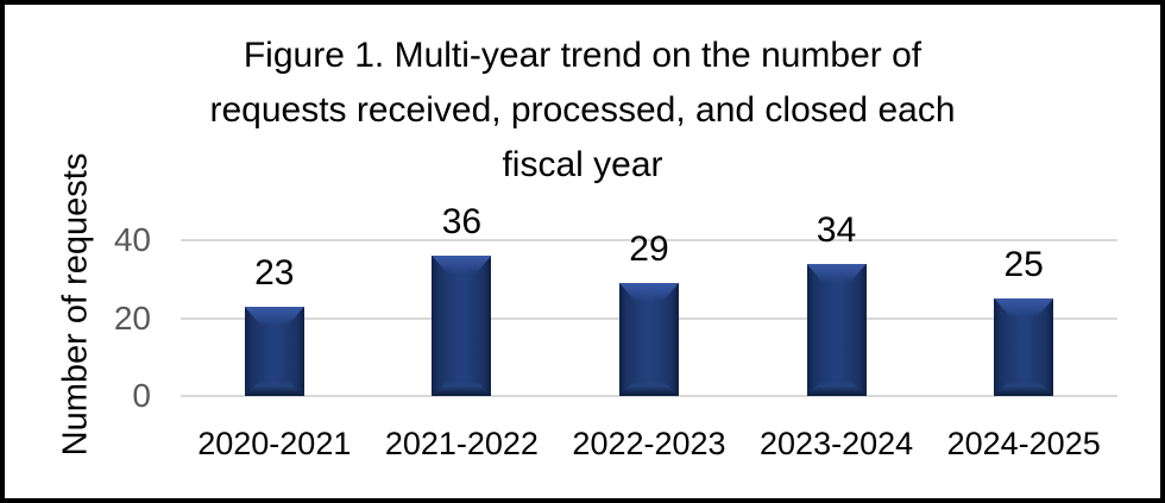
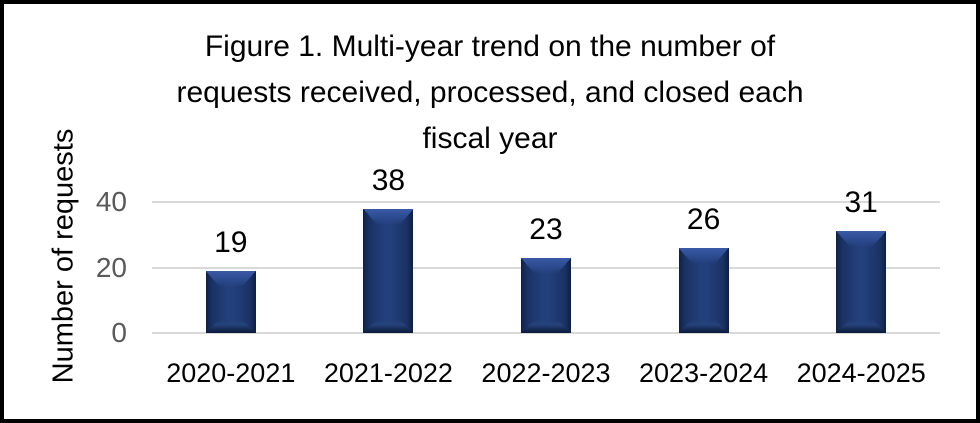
2020-2021: 23 -> 19
2021-2022: 36 -> 38
2022-2023: 29 -> 23
2023-2024: 34 -> 26
2024-2025: 25 -> 31
